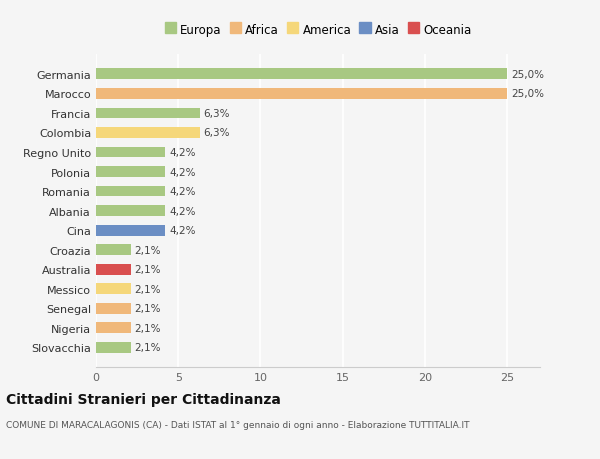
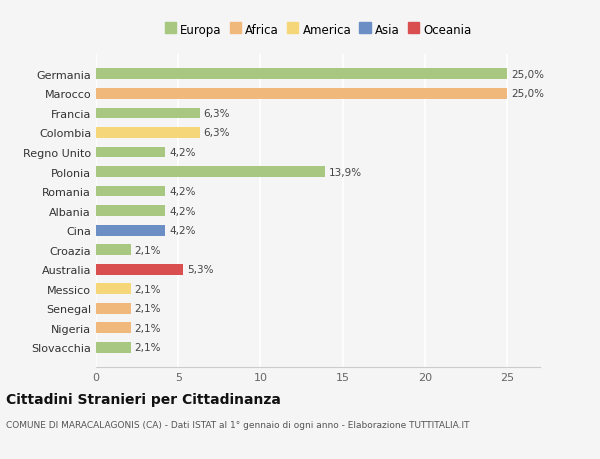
Polonia: 4,2% -> 13,9%
Australia: 2,1% -> 5,3%
